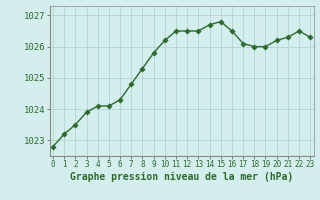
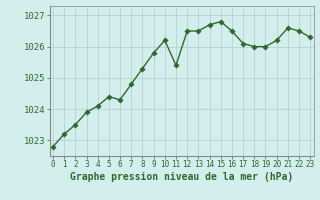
5: 1024.1 -> 1024.4
11: 1026.5 -> 1025.4
21: 1026.3 -> 1026.6
